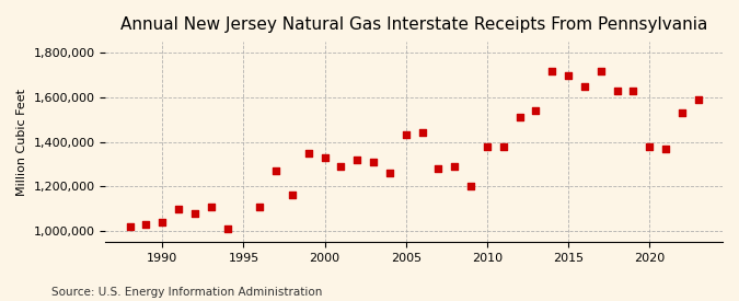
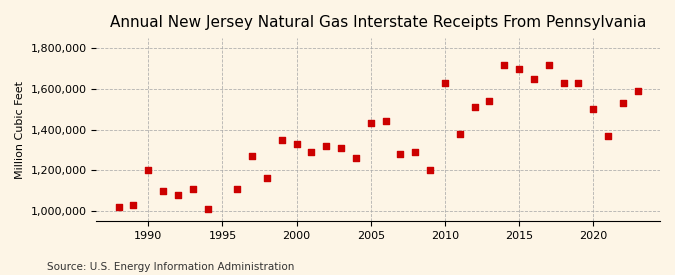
1990: 1,040,000 -> 1,200,000
2010: 1,380,000 -> 1,630,000
2020: 1,380,000 -> 1,500,000
